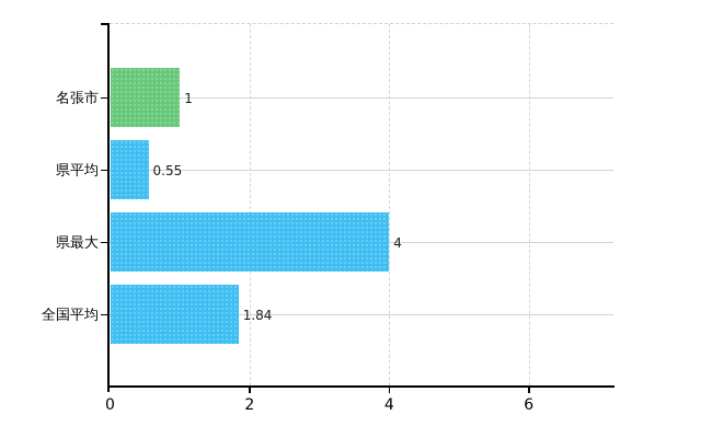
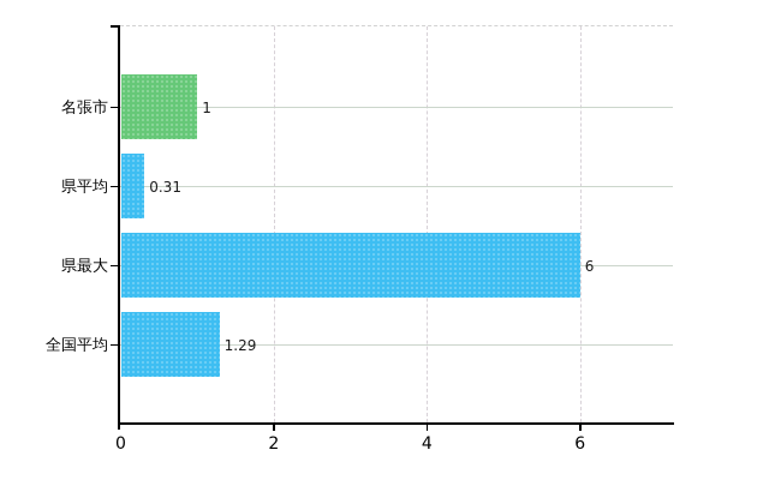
県平均: 0.55 -> 0.31
県最大: 4 -> 6
全国平均: 1.84 -> 1.29
